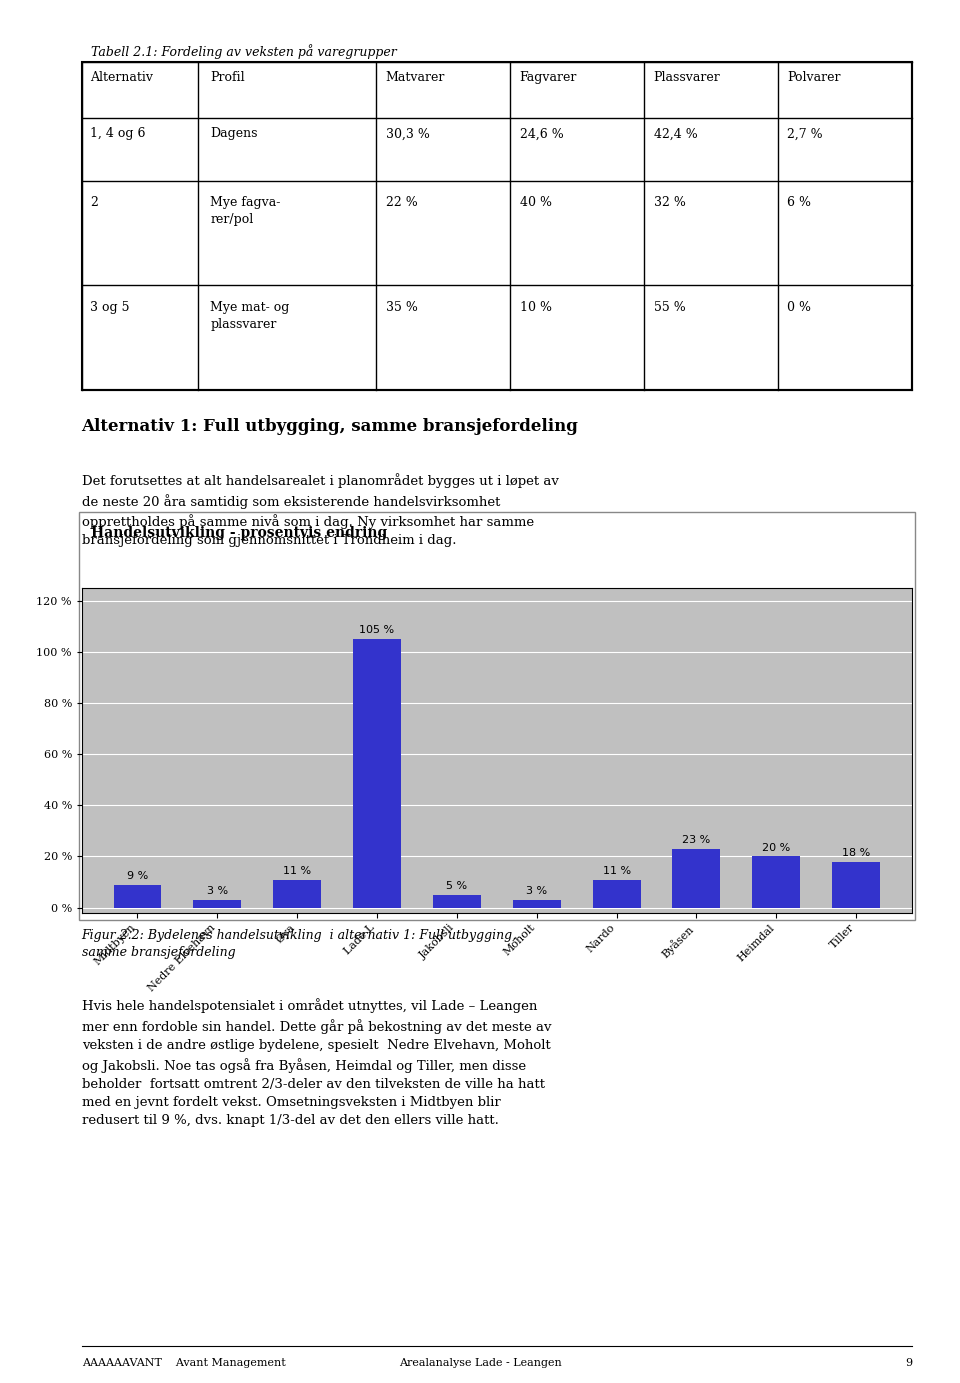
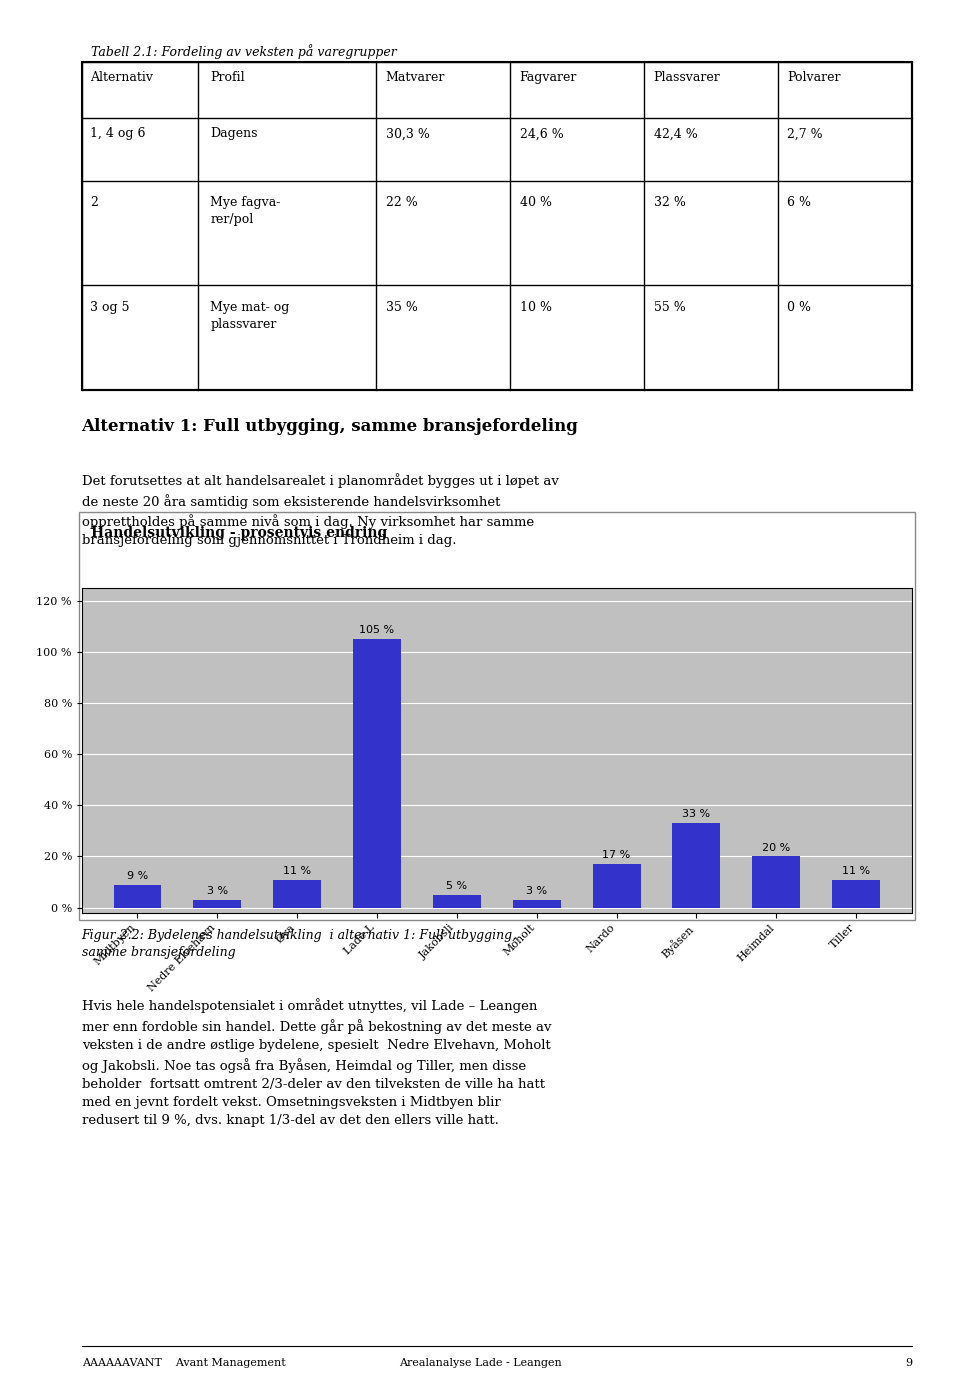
Nardo: 11 -> 17
Byåsen: 23 -> 33
Tiller: 18 -> 11
